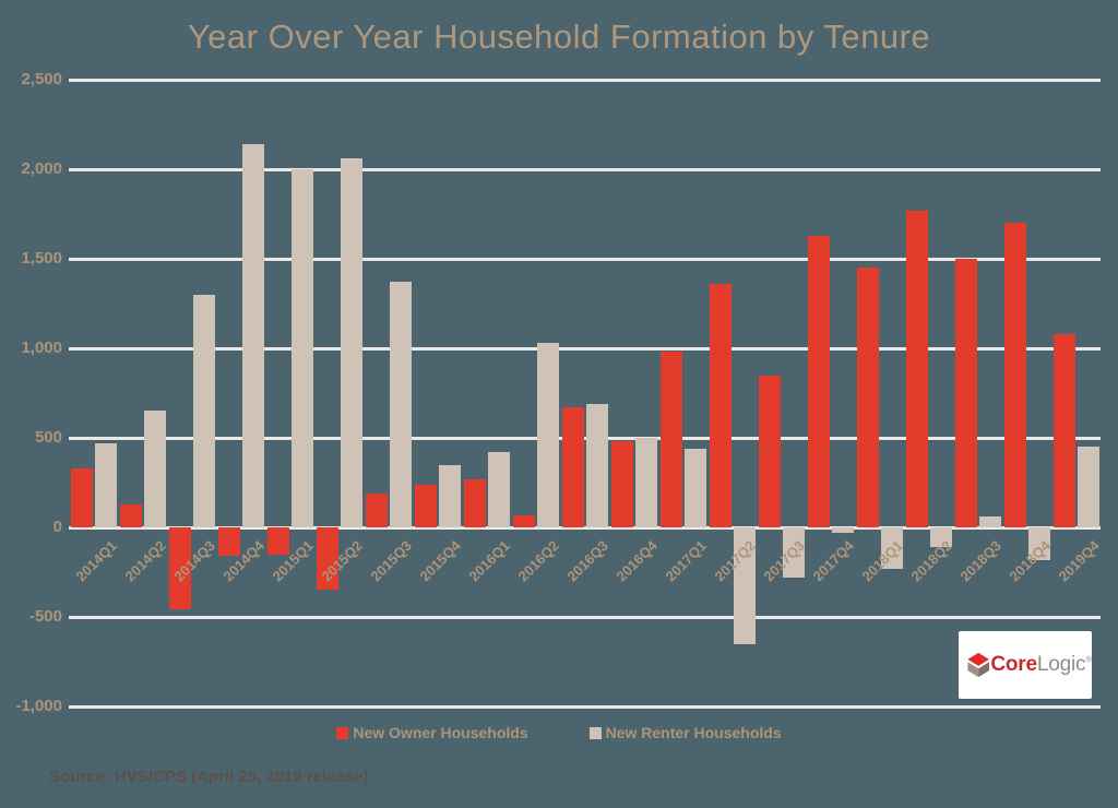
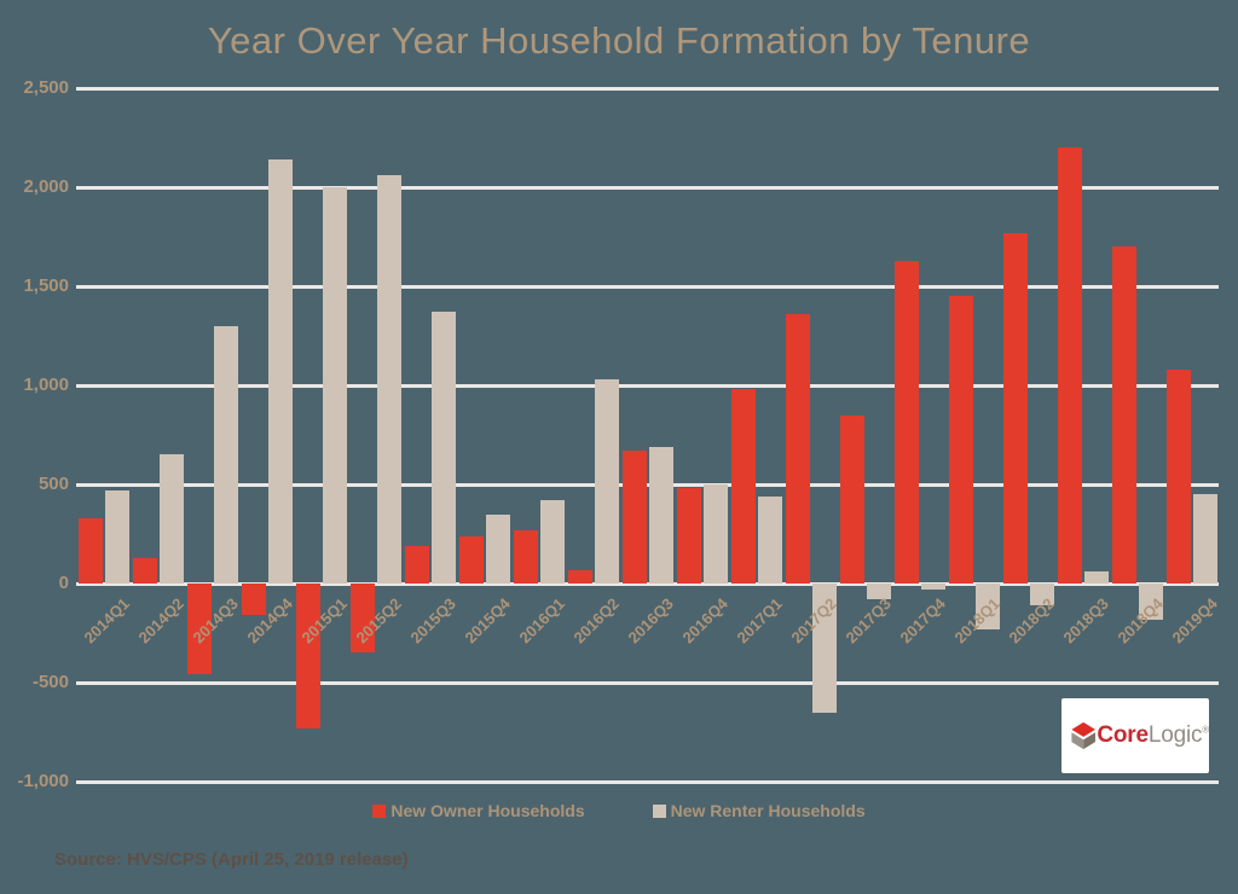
New Owner Households/2015Q1: -150 -> -730
New Renter Households/2017Q3: -280 -> -80
New Owner Households/2018Q3: 1500 -> 2200
